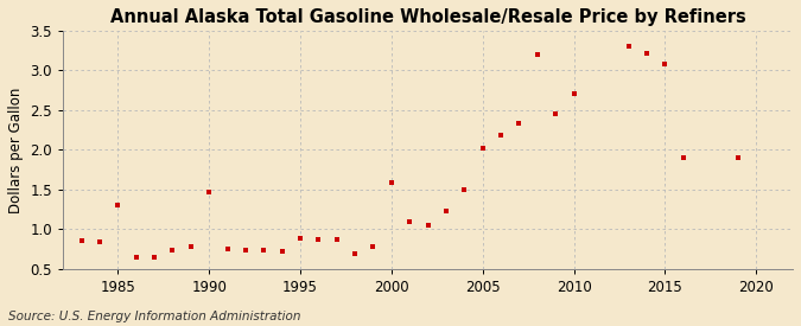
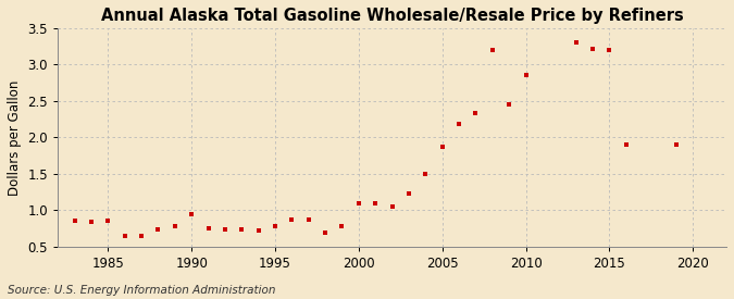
1985: 1.30 -> 0.86
1990: 1.46 -> 0.94
1995: 0.88 -> 0.78
2000: 1.58 -> 1.10
2005: 2.02 -> 1.87
2010: 2.70 -> 2.85
2015: 3.08 -> 3.20
